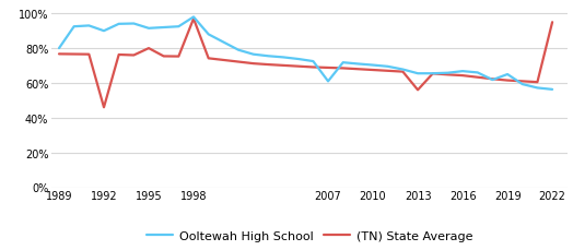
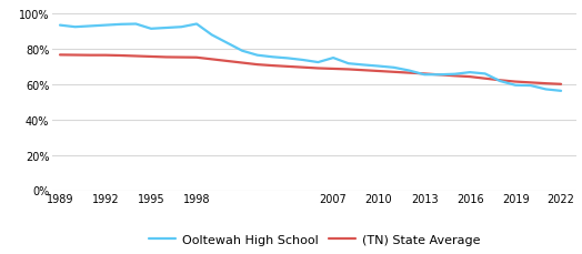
Ooltewah High School/1989: 80% -> 94%
Ooltewah High School/1992: 90% -> 94%
(TN) State Average/1992: 46% -> 77%
(TN) State Average/1995: 80% -> 76%
Ooltewah High School/1998: 98% -> 94%
(TN) State Average/1998: 97% -> 75%
Ooltewah High School/2007: 61% -> 75%
(TN) State Average/2013: 56% -> 66%
Ooltewah High School/2019: 65% -> 59%
(TN) State Average/2022: 95% -> 60%
